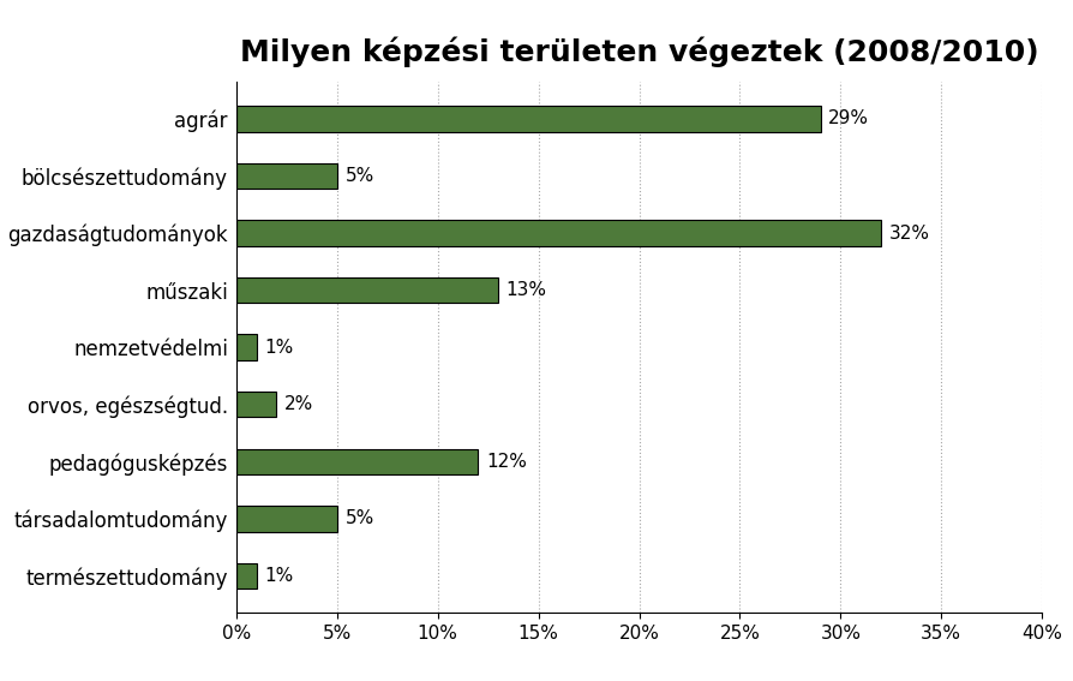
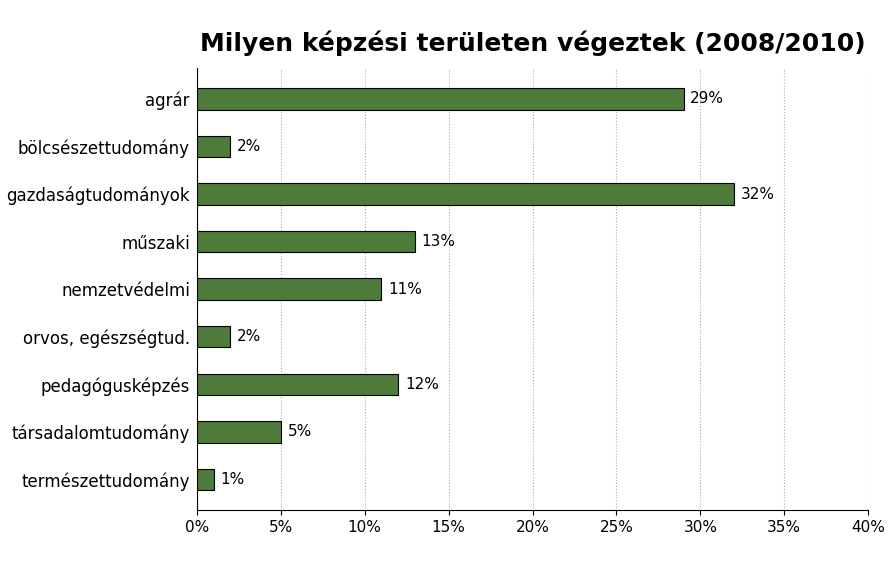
bölcsészettudomány: 5% -> 2%
nemzetvédelmi: 1% -> 11%
